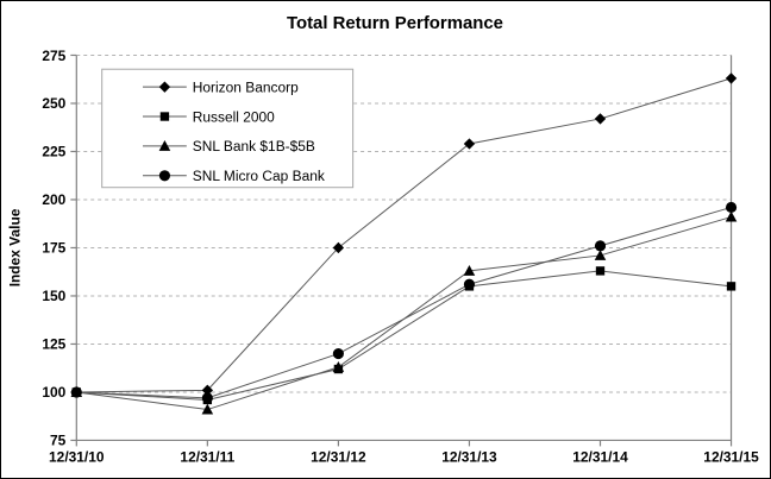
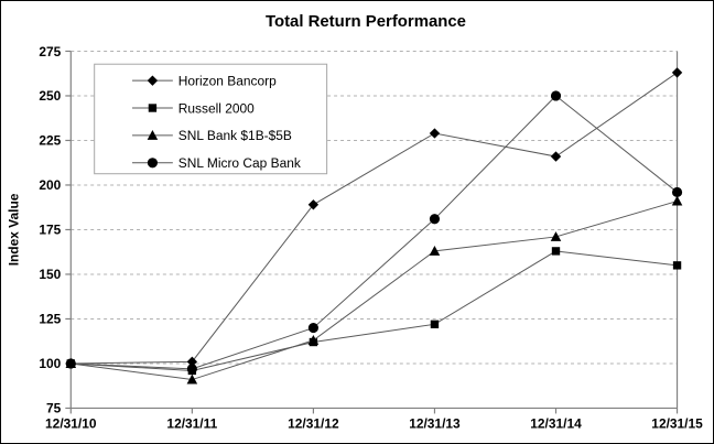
Horizon Bancorp/12/31/12: 175 -> 189
Russell 2000/12/31/13: 155 -> 122
SNL Micro Cap Bank/12/31/13: 156 -> 181
Horizon Bancorp/12/31/14: 242 -> 216
SNL Micro Cap Bank/12/31/14: 176 -> 250
